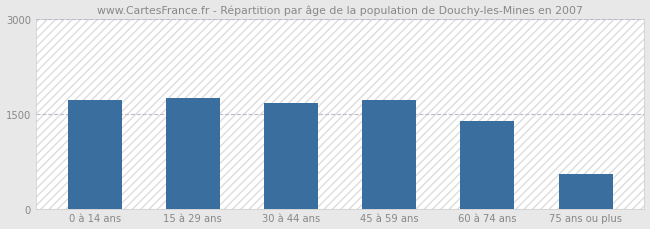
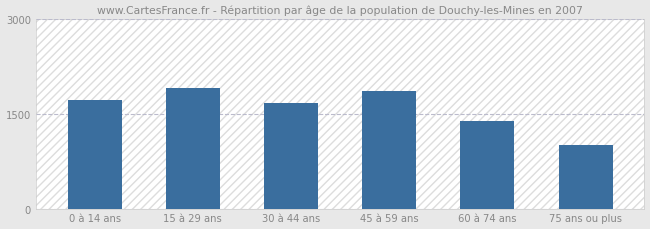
15 à 29 ans: 1740 -> 1900
45 à 59 ans: 1710 -> 1860
75 ans ou plus: 540 -> 1000
